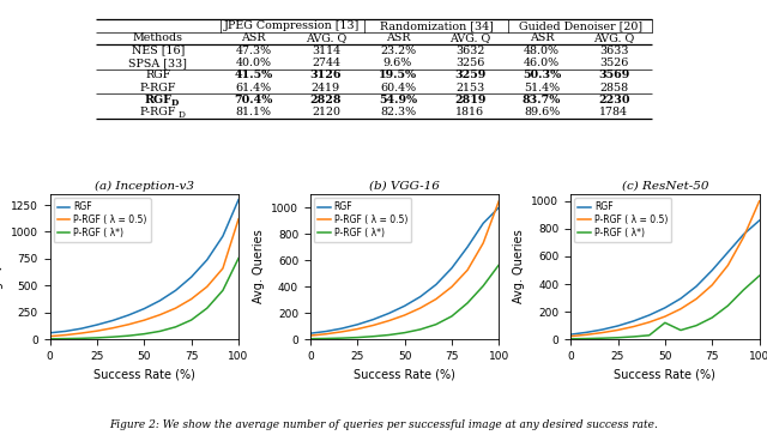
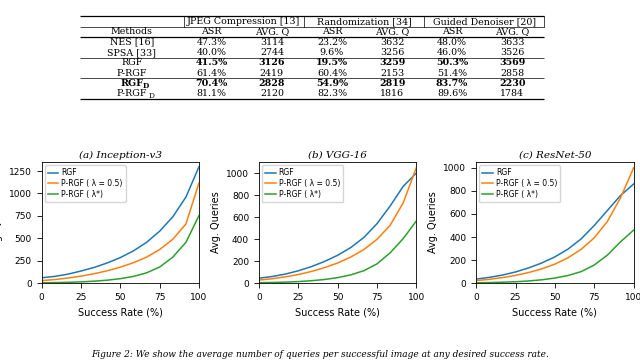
(c) ResNet-50/P-RGF ( λ*)/50: 120 -> 40
